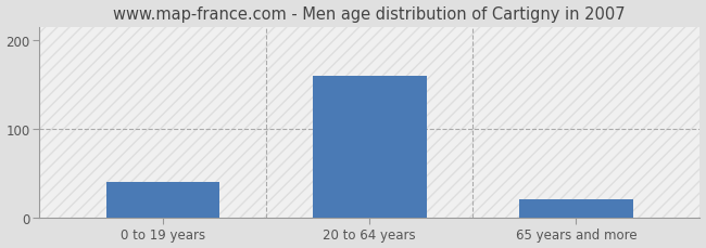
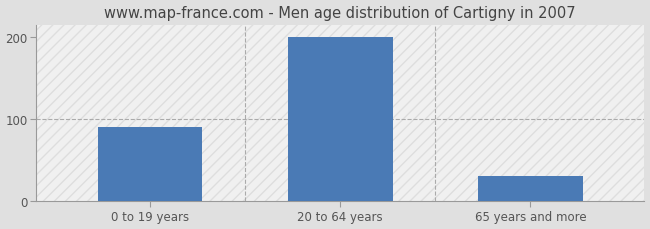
0 to 19 years: 40 -> 90
20 to 64 years: 160 -> 200
65 years and more: 20 -> 30
